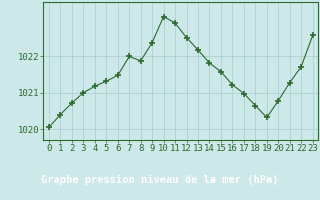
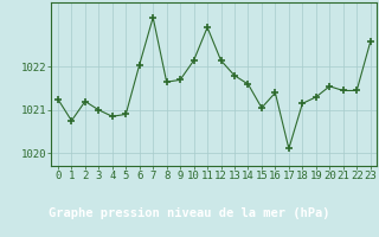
0: 1020.05 -> 1021.25
1: 1020.40 -> 1020.75
2: 1020.72 -> 1021.20
4: 1021.18 -> 1020.85
5: 1021.32 -> 1020.90
6: 1021.48 -> 1022.05
7: 1022.00 -> 1023.15
8: 1021.88 -> 1021.65
9: 1022.38 -> 1021.70
10: 1023.10 -> 1022.15
12: 1022.52 -> 1022.15
13: 1022.18 -> 1021.80
14: 1021.82 -> 1021.60
15: 1021.58 -> 1021.05
16: 1021.22 -> 1021.40
17: 1020.98 -> 1020.10
18: 1020.65 -> 1021.15
19: 1020.32 -> 1021.30
20: 1020.78 -> 1021.55
21: 1021.28 -> 1021.45
22: 1021.72 -> 1021.45
